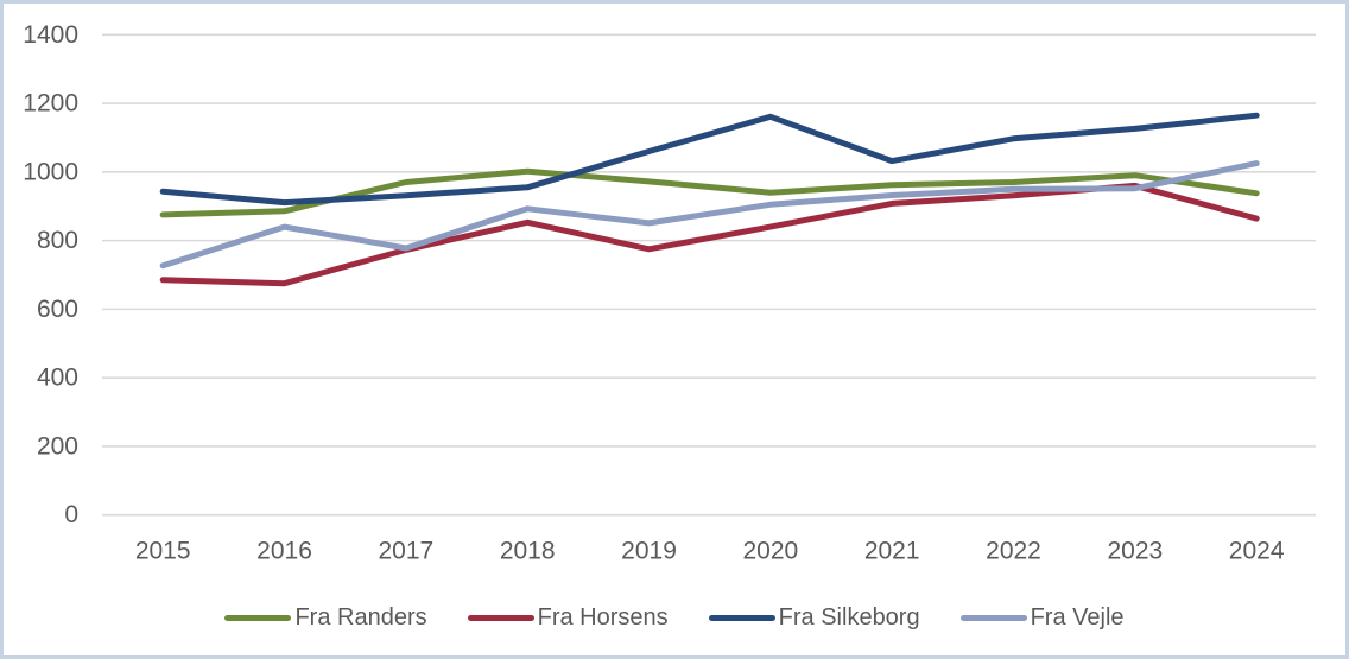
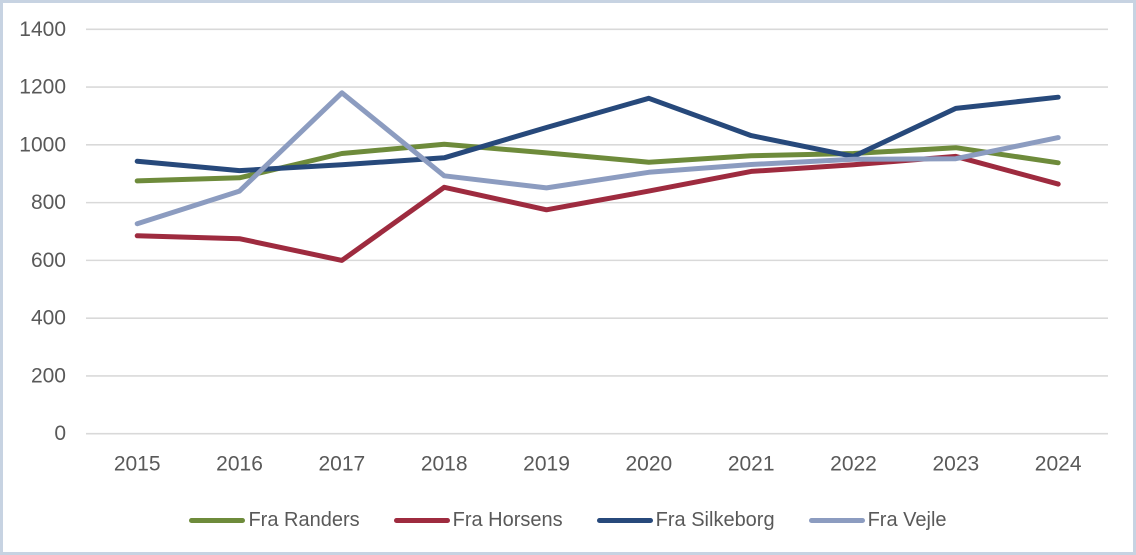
Fra Horsens/2017: 770 -> 600
Fra Vejle/2017: 780 -> 1180
Fra Silkeborg/2022: 1100 -> 960
